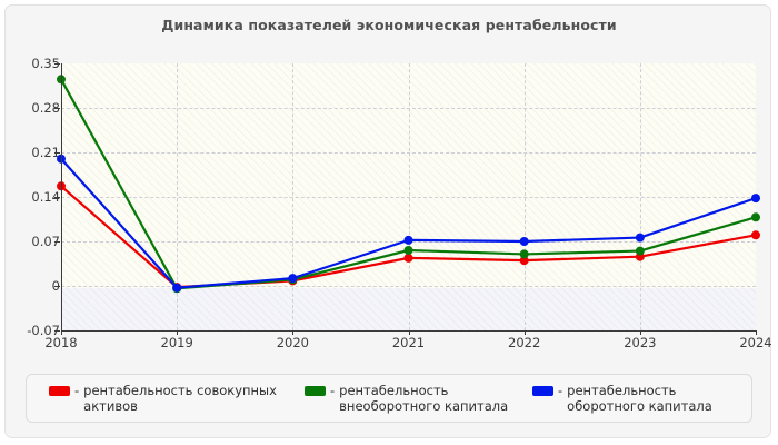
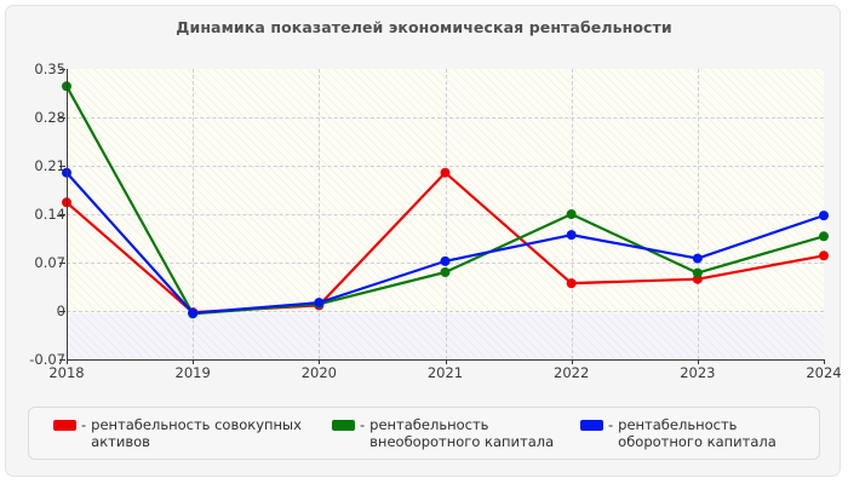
- рентабельность совокупных активов/2021: 0.04 -> 0.20
- рентабельность внеоборотного капитала/2022: 0.05 -> 0.14
- рентабельность оборотного капитала/2022: 0.07 -> 0.11
